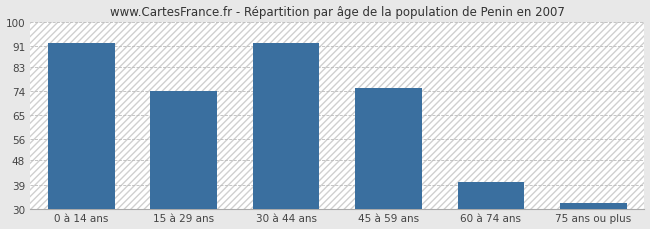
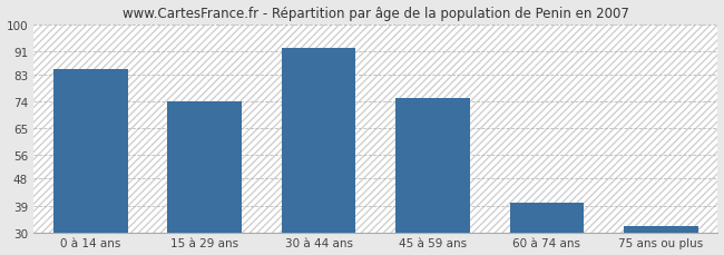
0 à 14 ans: 92 -> 85
